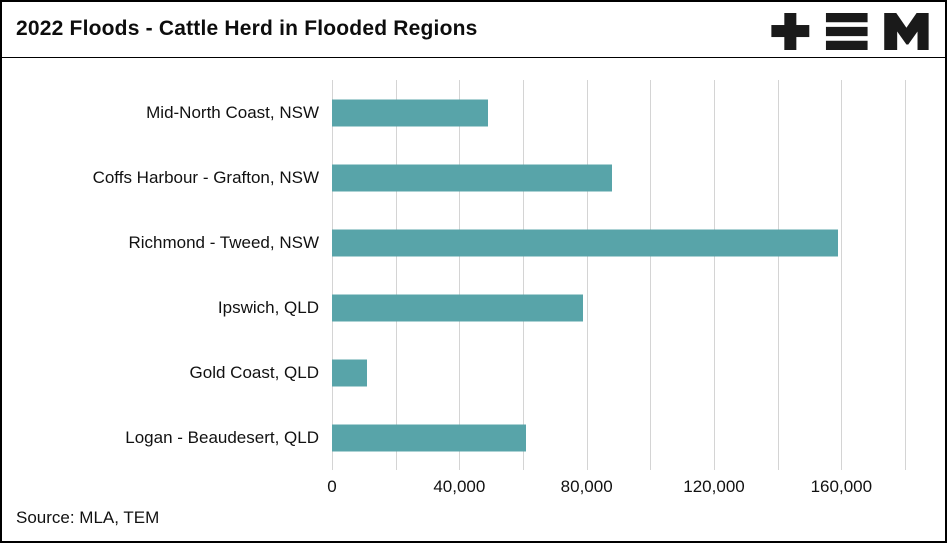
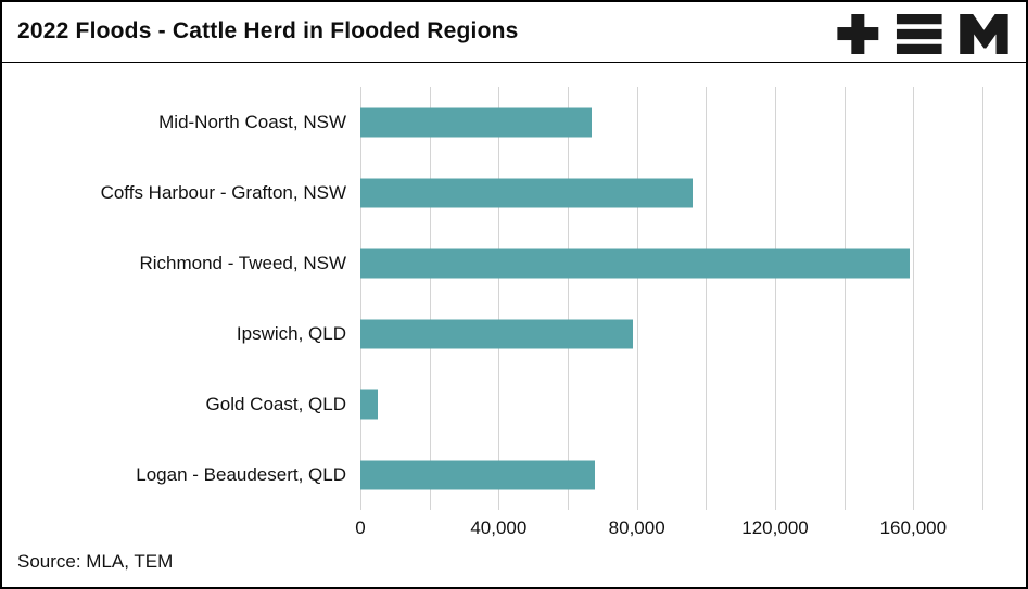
Mid-North Coast, NSW: 49000 -> 67000
Coffs Harbour - Grafton, NSW: 88000 -> 96000
Gold Coast, QLD: 11000 -> 5000
Logan - Beaudesert, QLD: 61000 -> 68000
